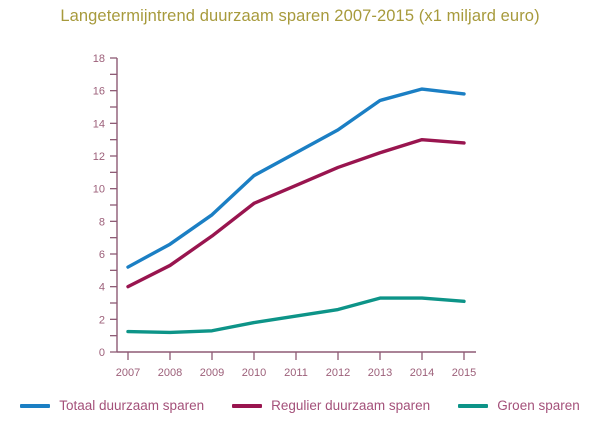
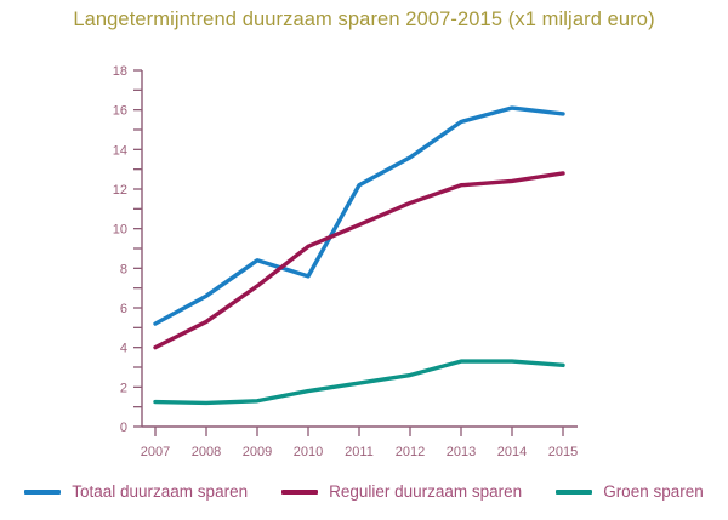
Totaal duurzaam sparen/2010: 10.8 -> 7.6
Regulier duurzaam sparen/2014: 13.0 -> 12.4
